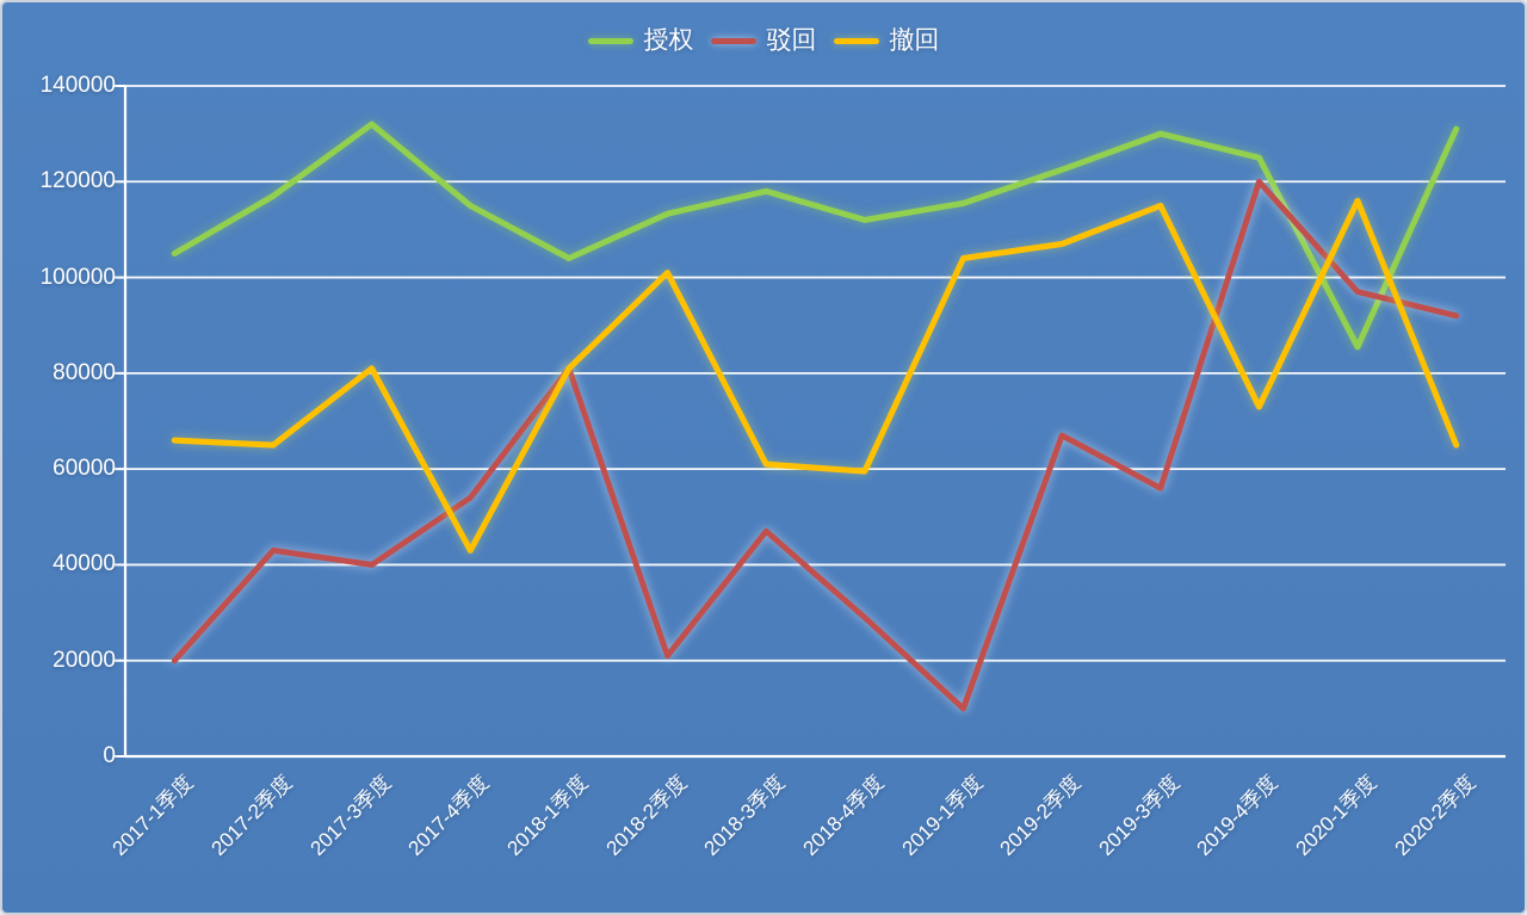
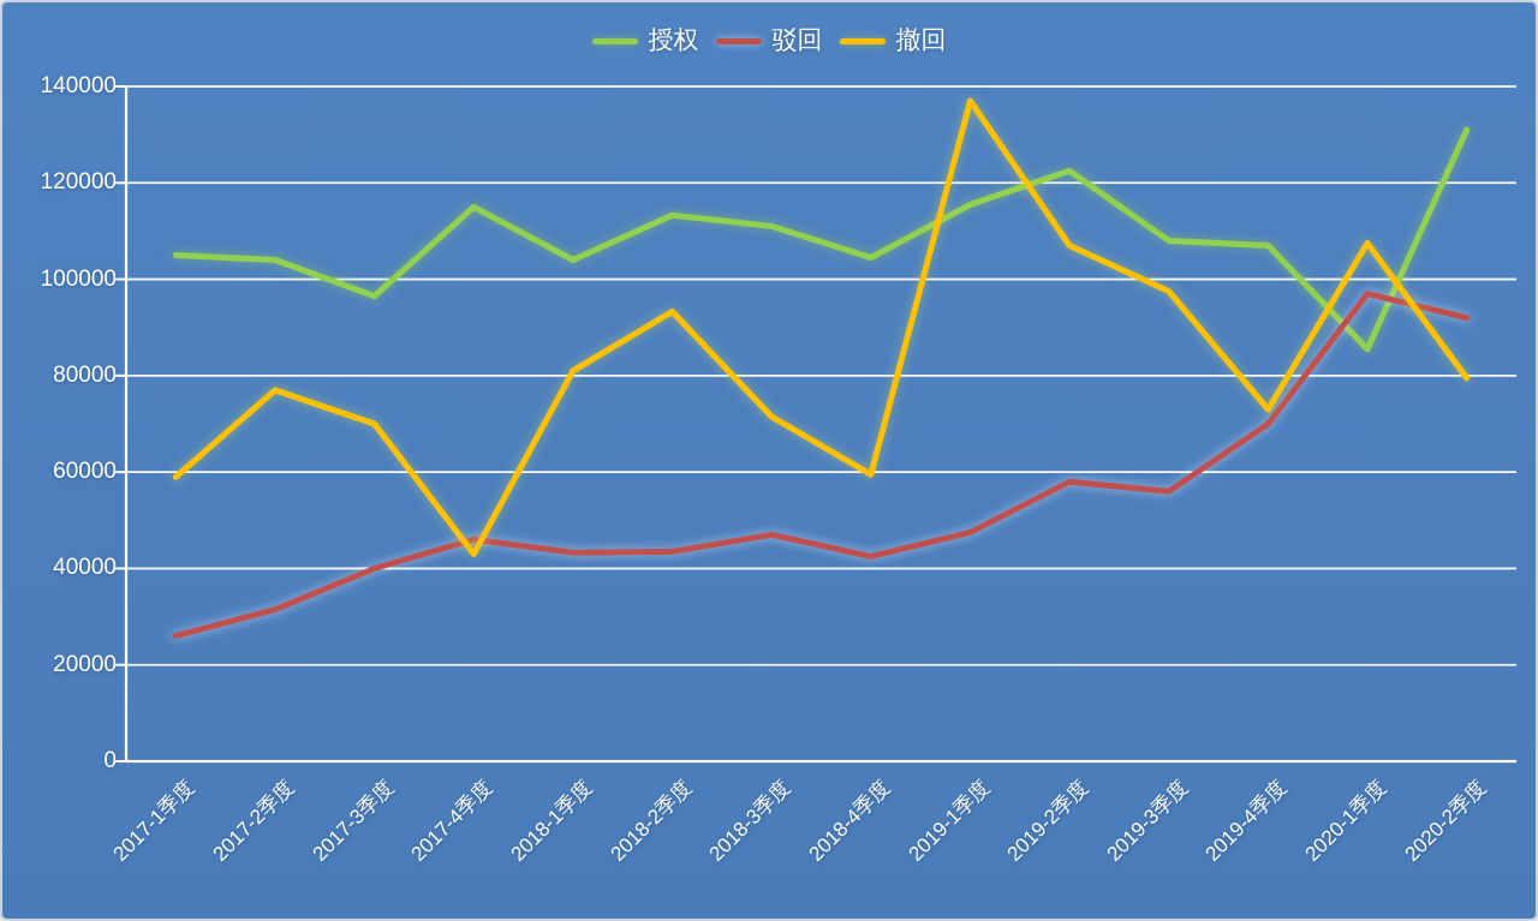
驳回/2017-1季度: 20000 -> 26000
撤回/2017-1季度: 66000 -> 59000
授权/2017-2季度: 117000 -> 104000
驳回/2017-2季度: 43000 -> 32000
撤回/2017-2季度: 65000 -> 77000
授权/2017-3季度: 132000 -> 96000
撤回/2017-3季度: 81000 -> 70000
驳回/2017-4季度: 54000 -> 46000
驳回/2018-1季度: 81000 -> 43000
驳回/2018-2季度: 21000 -> 44000
撤回/2018-2季度: 101000 -> 93000
授权/2018-3季度: 118000 -> 111000
撤回/2018-3季度: 61000 -> 72000
授权/2018-4季度: 112000 -> 104000
驳回/2018-4季度: 29000 -> 42000
驳回/2019-1季度: 10000 -> 48000
撤回/2019-1季度: 104000 -> 137000
驳回/2019-2季度: 67000 -> 58000
授权/2019-3季度: 130000 -> 108000
撤回/2019-3季度: 115000 -> 98000
授权/2019-4季度: 125000 -> 107000
驳回/2019-4季度: 120000 -> 70000
撤回/2020-1季度: 116000 -> 108000
撤回/2020-2季度: 65000 -> 80000
